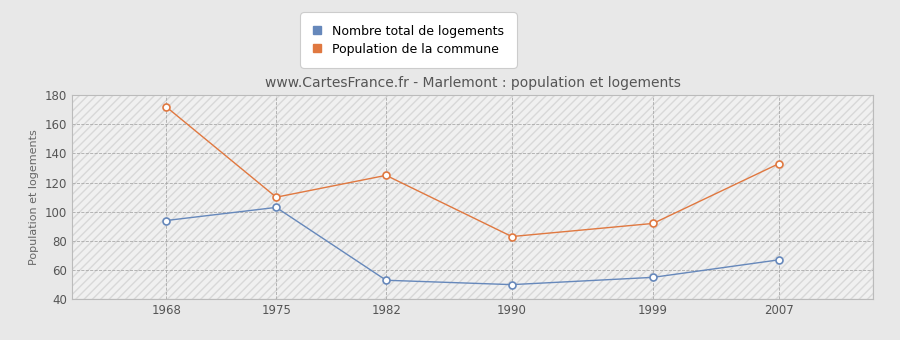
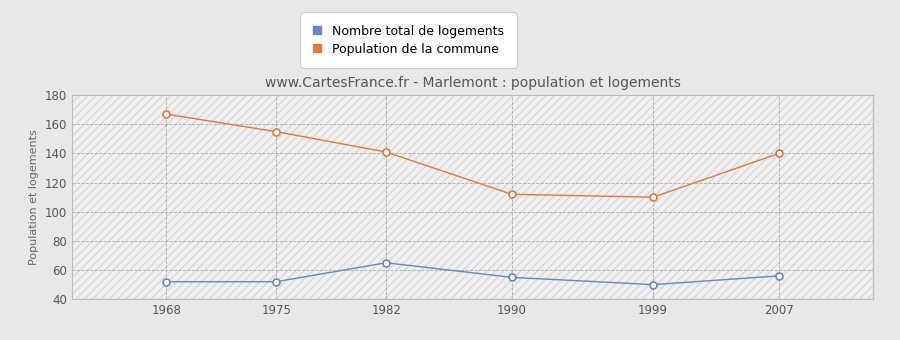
Nombre total de logements/1968: 94 -> 52
Population de la commune/1968: 172 -> 167
Nombre total de logements/1975: 103 -> 52
Population de la commune/1975: 110 -> 155
Nombre total de logements/1982: 53 -> 65
Population de la commune/1982: 125 -> 141
Nombre total de logements/1990: 50 -> 55
Population de la commune/1990: 83 -> 112
Nombre total de logements/1999: 55 -> 50
Population de la commune/1999: 92 -> 110
Nombre total de logements/2007: 67 -> 56
Population de la commune/2007: 133 -> 140
